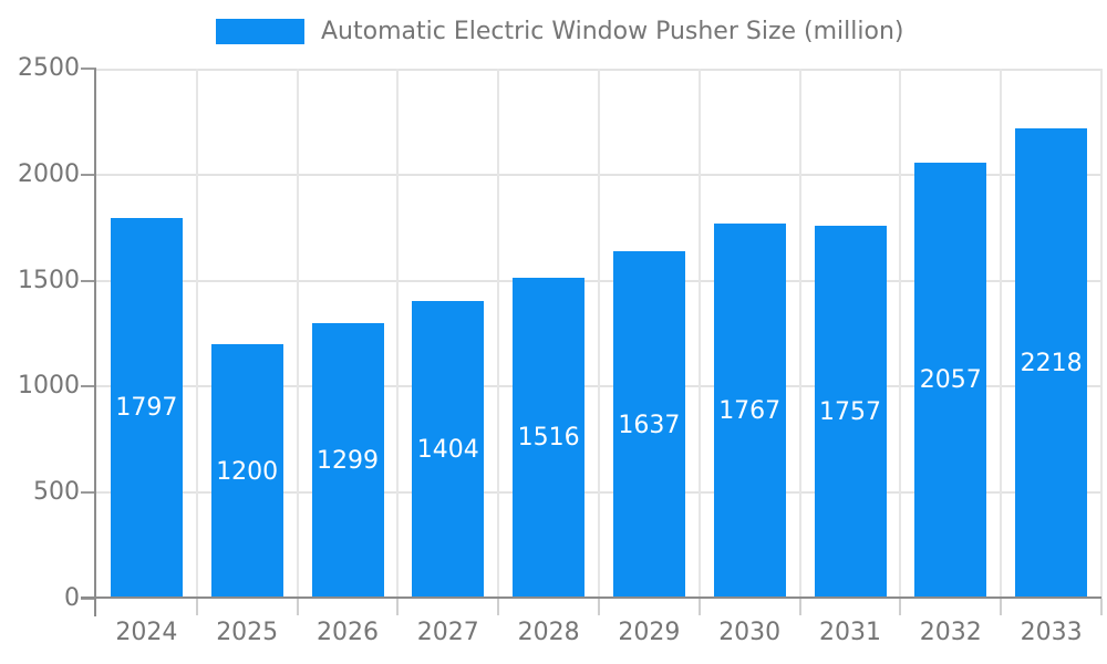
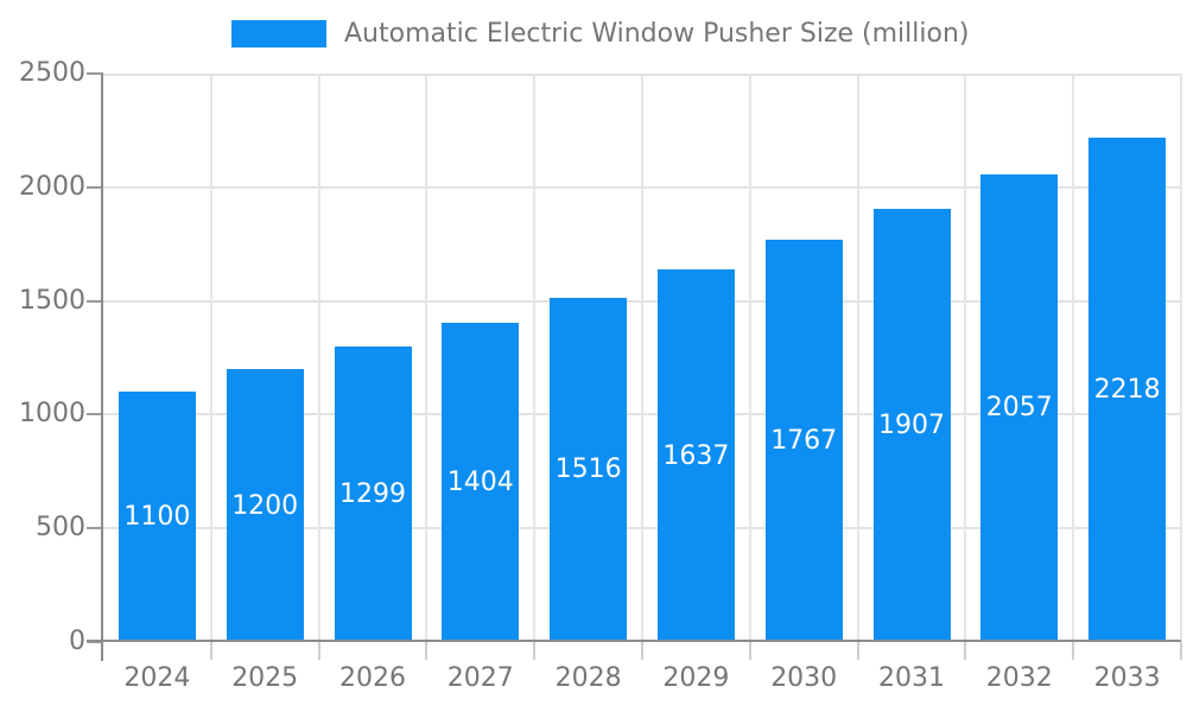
2024: 1797 -> 1100
2031: 1757 -> 1907
